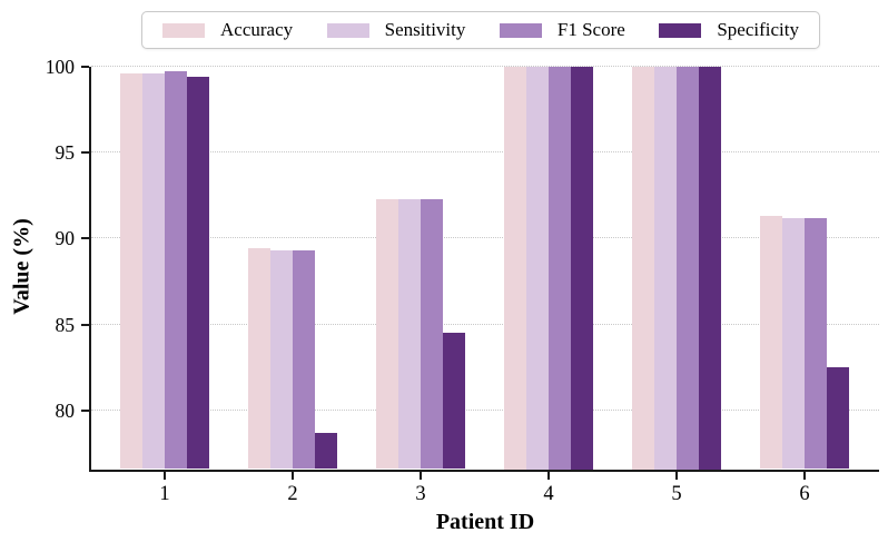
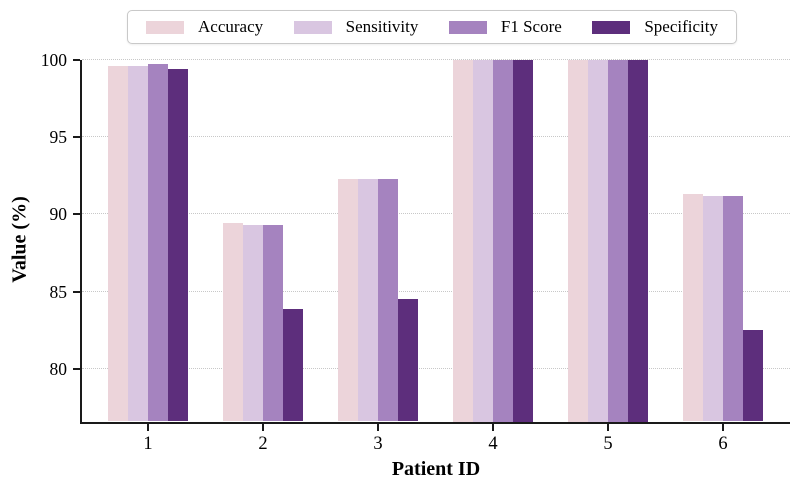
Specificity/2: 78.7 -> 83.9
